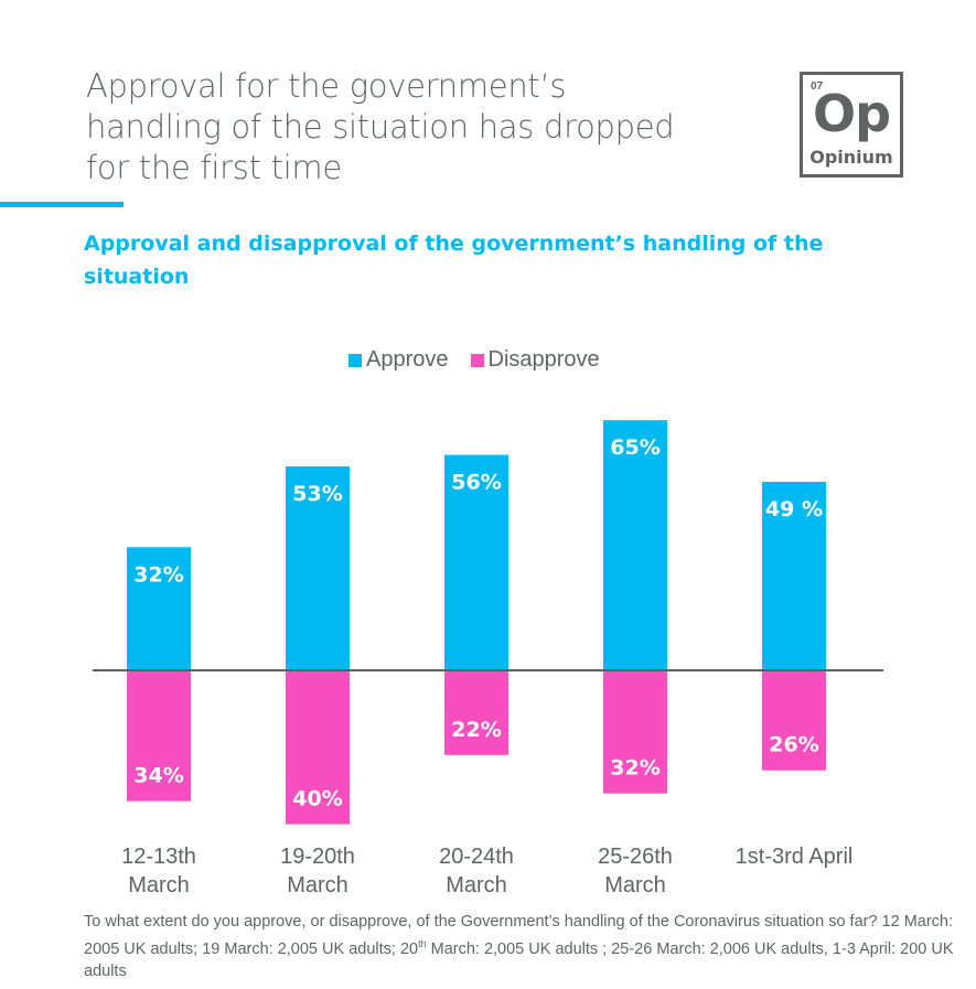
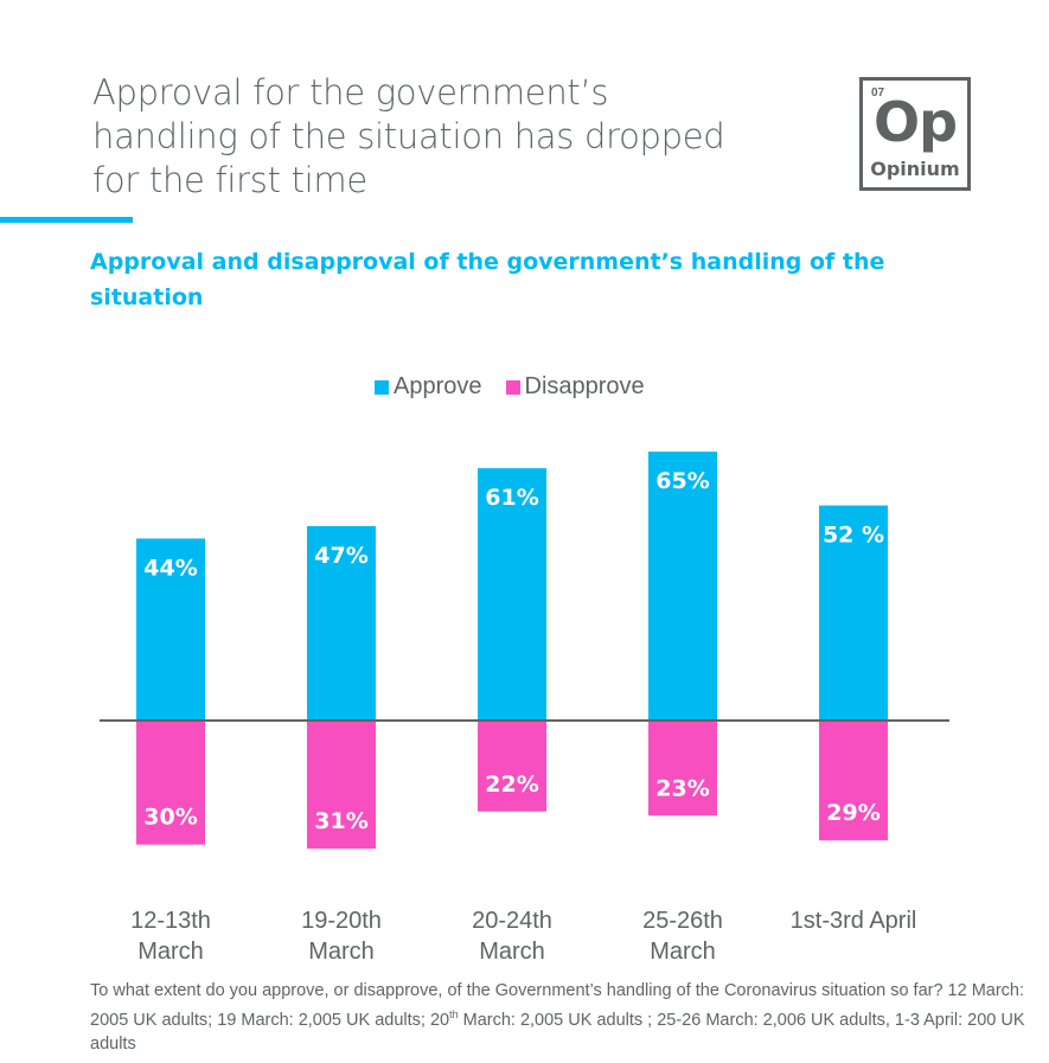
Approve/12-13th March: 32% -> 44%
Disapprove/12-13th March: 34% -> 30%
Approve/19-20th March: 53% -> 47%
Disapprove/19-20th March: 40% -> 31%
Approve/20-24th March: 56% -> 61%
Disapprove/25-26th March: 32% -> 23%
Approve/1st-3rd April: 49 -> 52
Disapprove/1st-3rd April: 26% -> 29%
